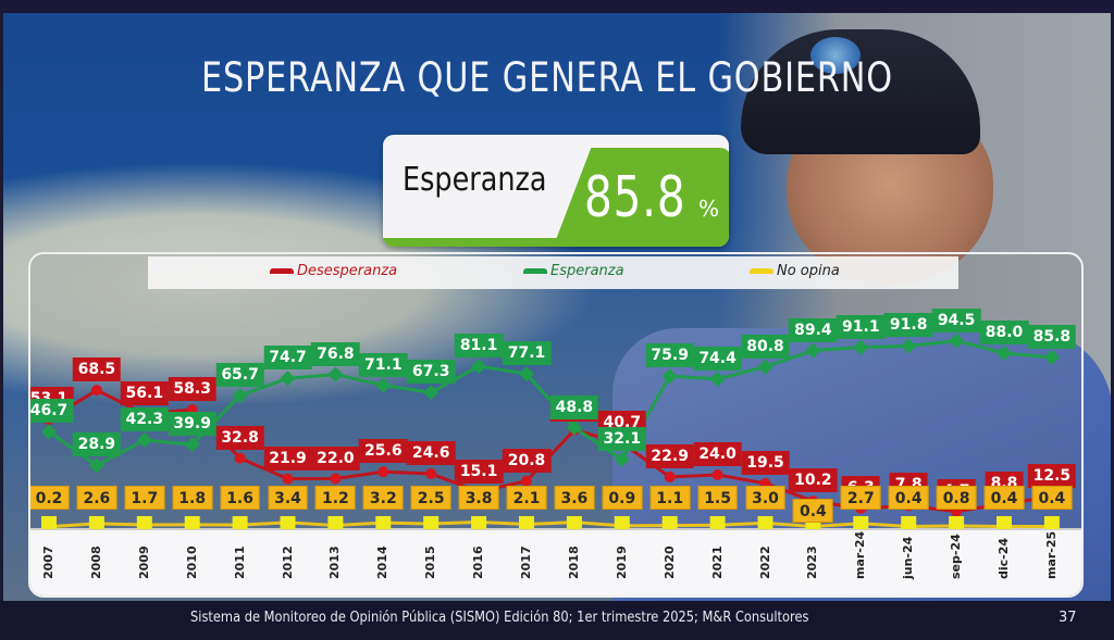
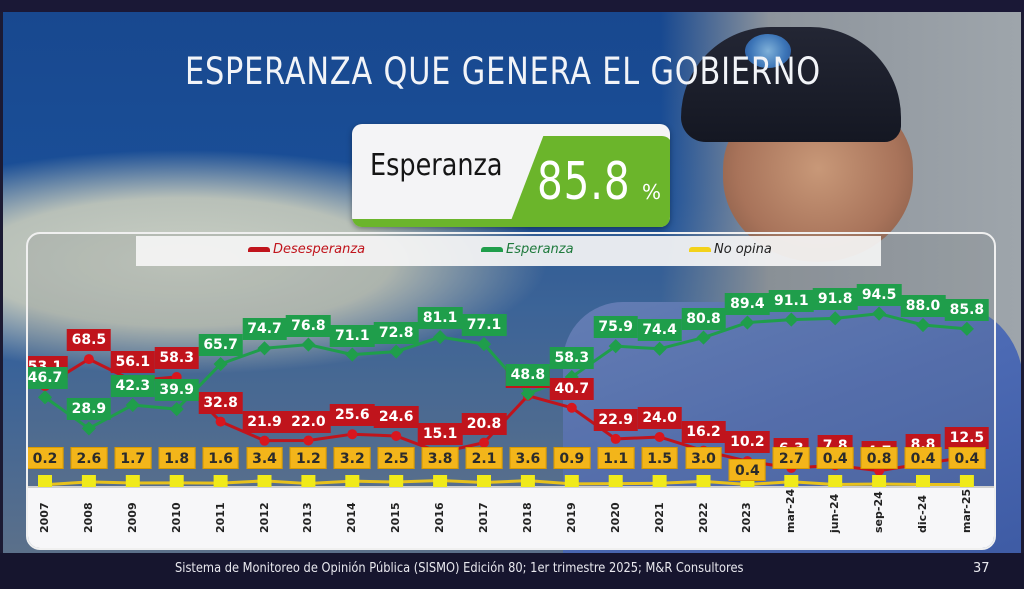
Esperanza/2015: 67.3 -> 72.8
Esperanza/2019: 32.1 -> 58.3
Desesperanza/2022: 19.5 -> 16.2
